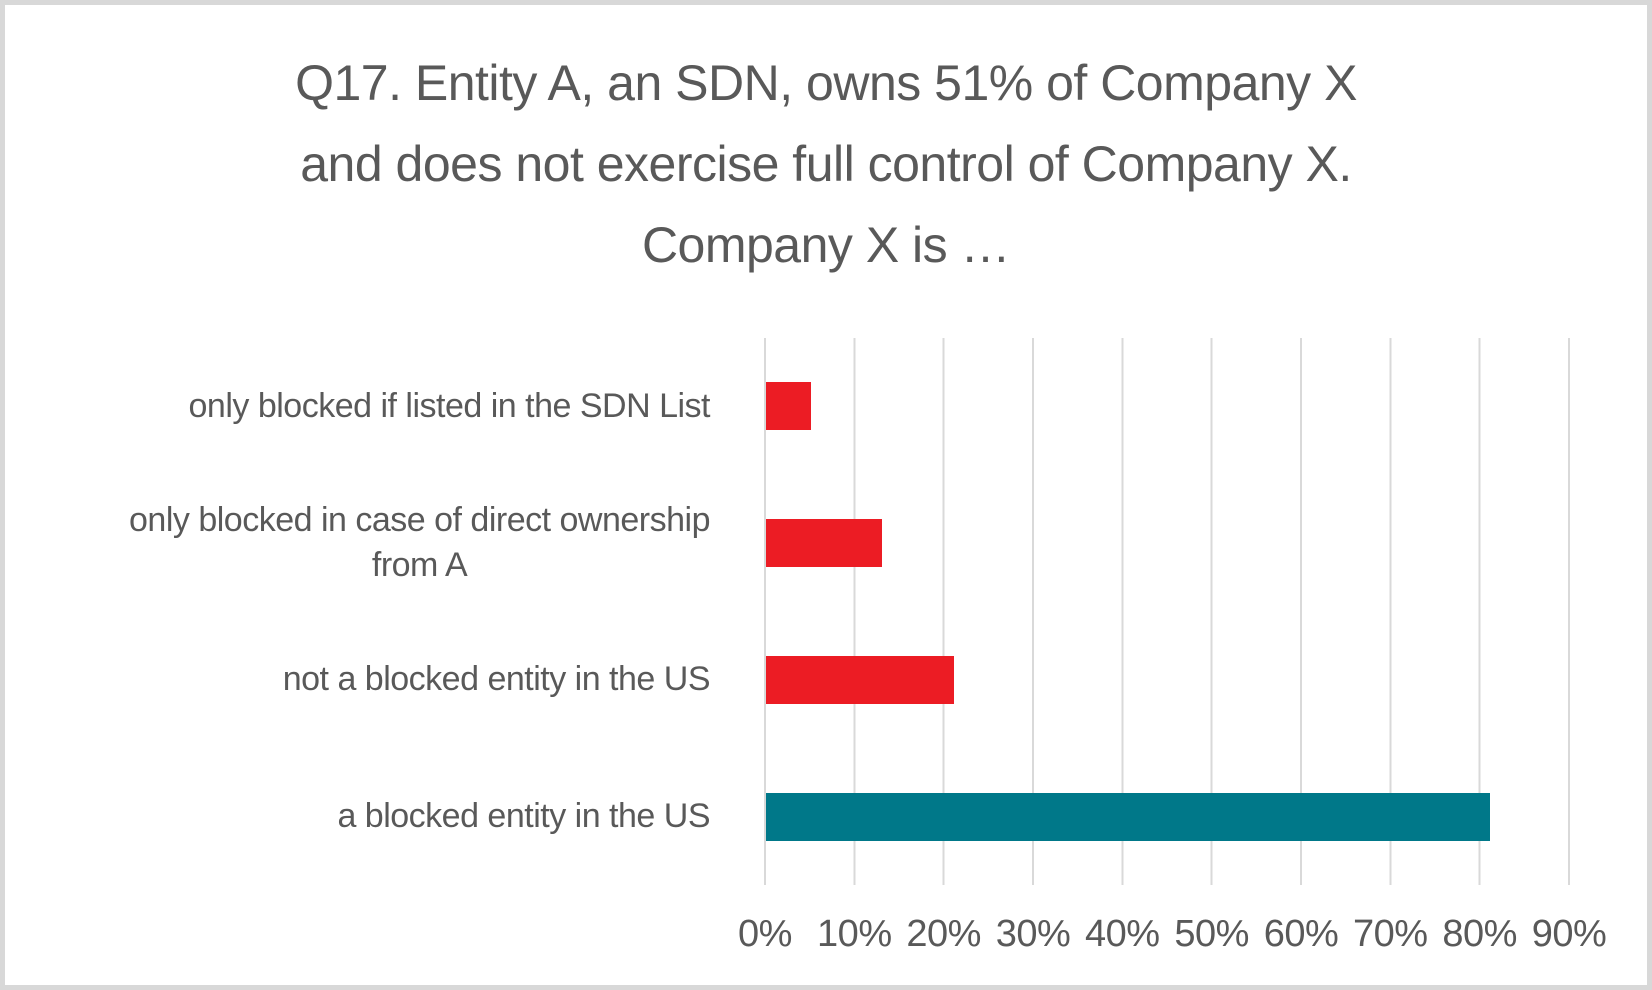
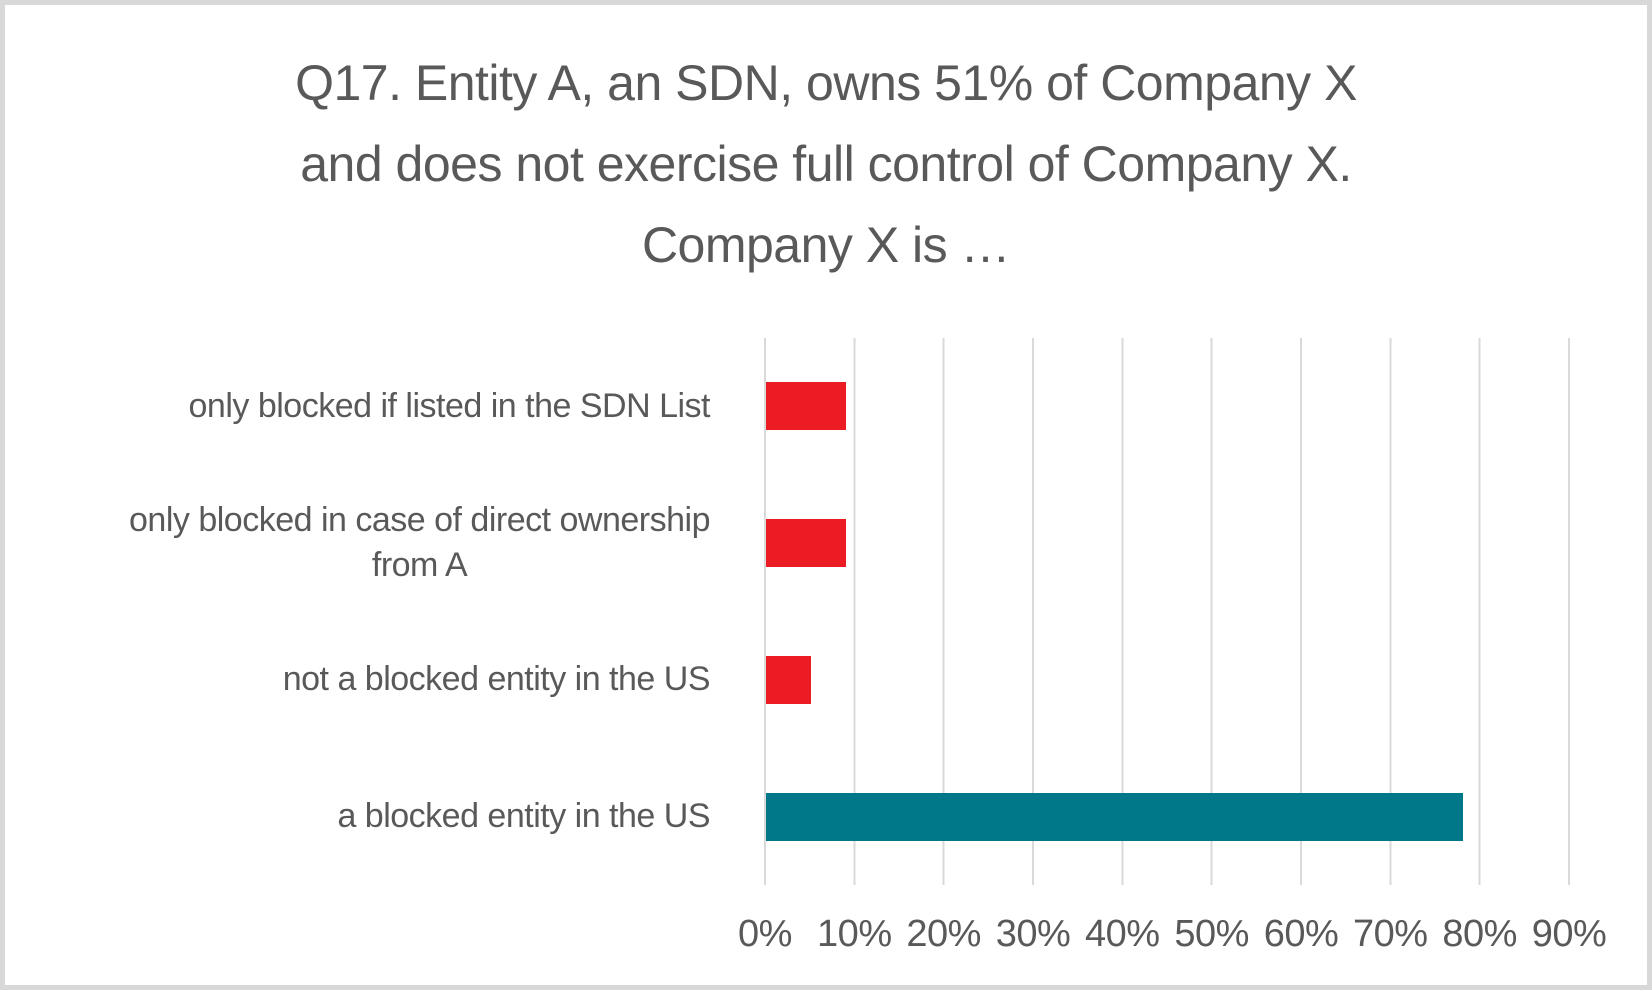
only blocked if listed in the SDN List: 5% -> 9%
only blocked in case of direct ownership from A: 13% -> 9%
not a blocked entity in the US: 21% -> 5%
a blocked entity in the US: 81% -> 78%
